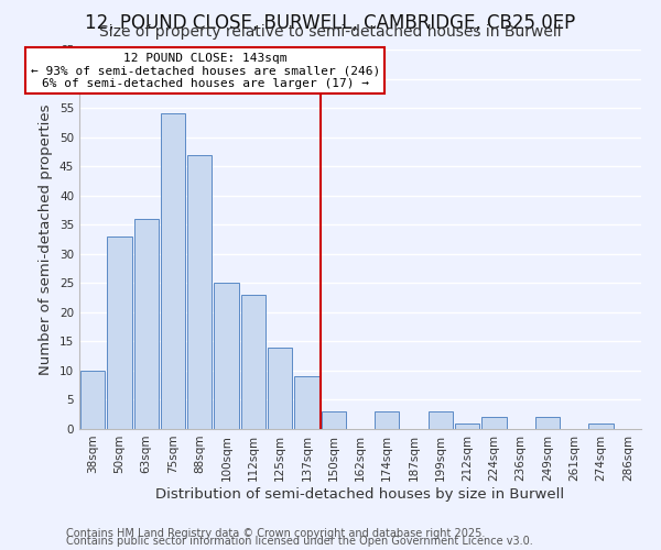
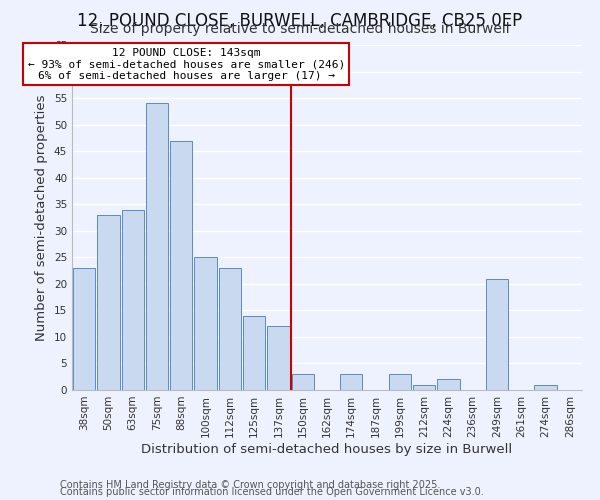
38sqm: 10 -> 23
63sqm: 36 -> 34
137sqm: 9 -> 12
249sqm: 2 -> 21
